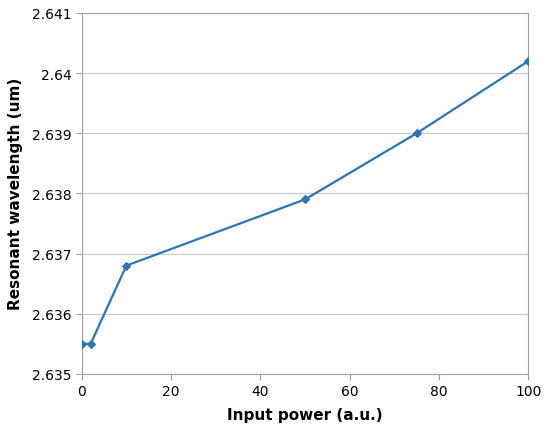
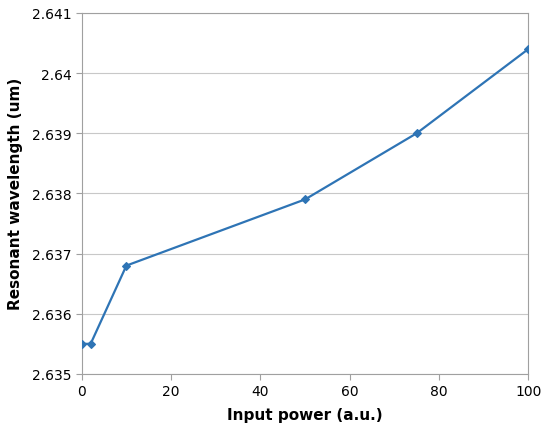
100: 2.6402 -> 2.6404
